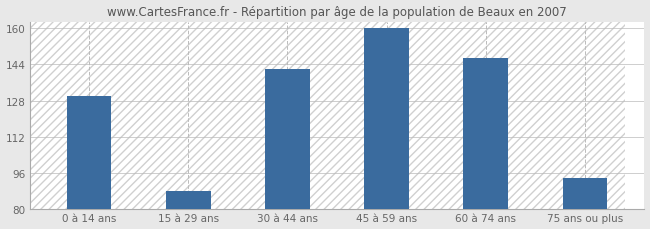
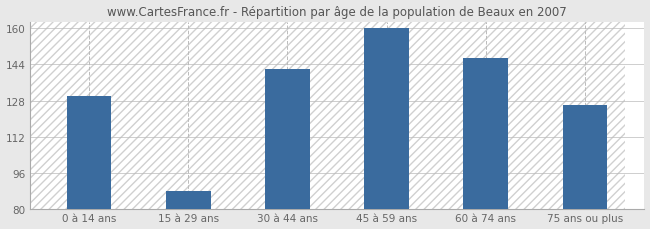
75 ans ou plus: 94 -> 126
